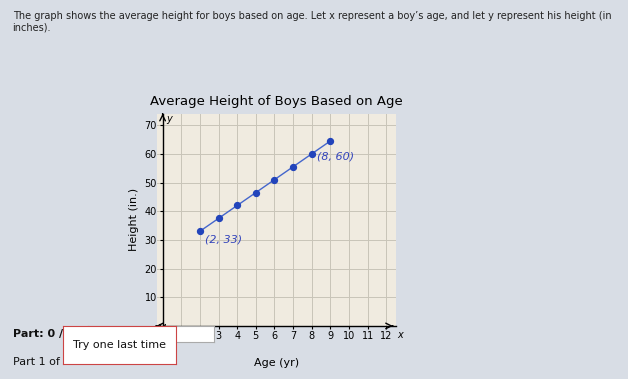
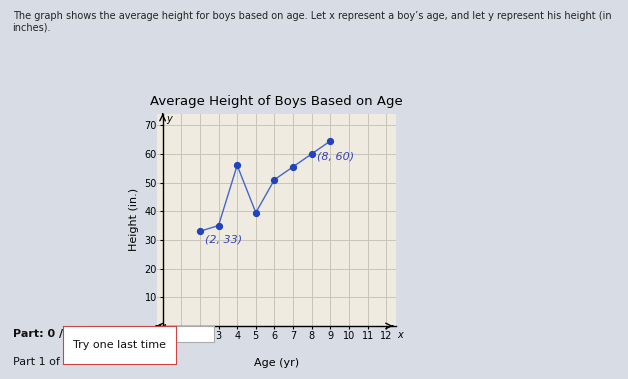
3: 37.5 -> 35.0
4: 42.0 -> 56.0
5: 46.5 -> 39.5
